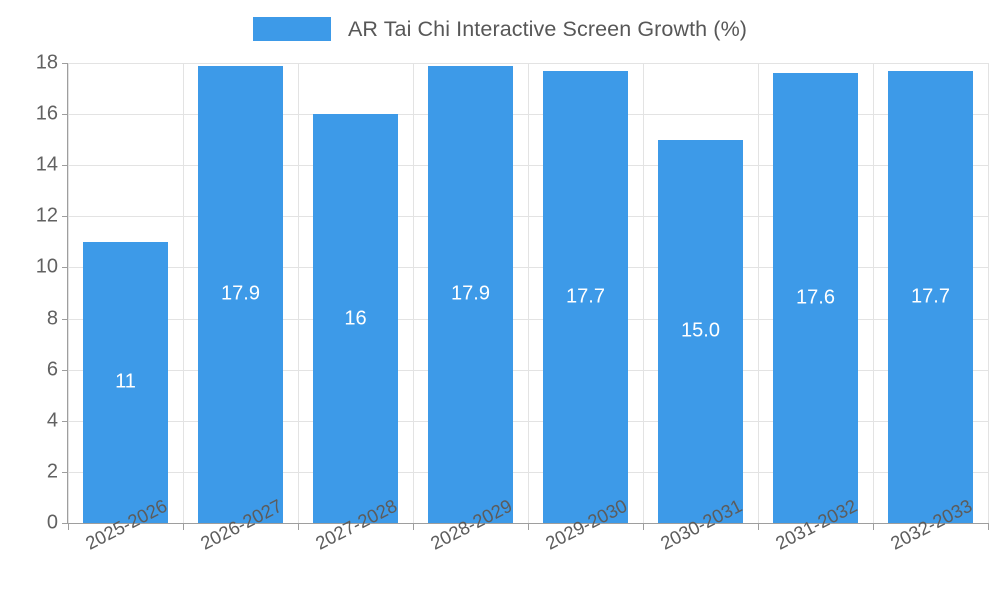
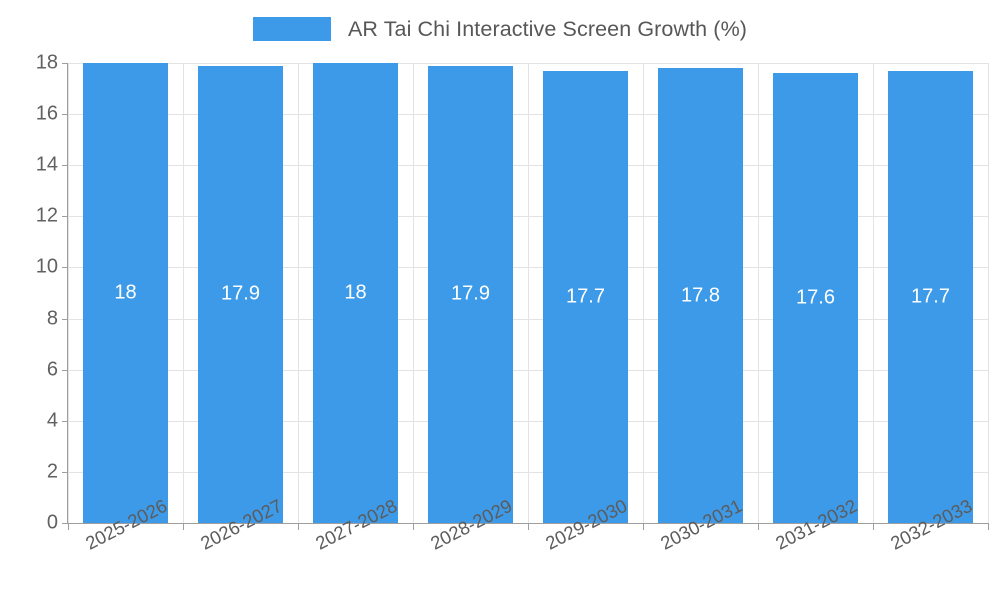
2025-2026: 11 -> 18
2027-2028: 16 -> 18
2030-2031: 15.0 -> 17.8
